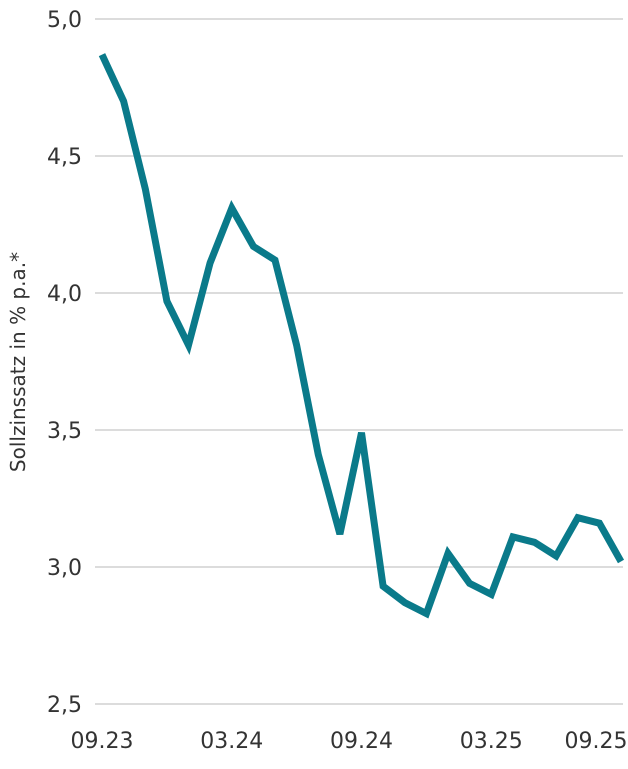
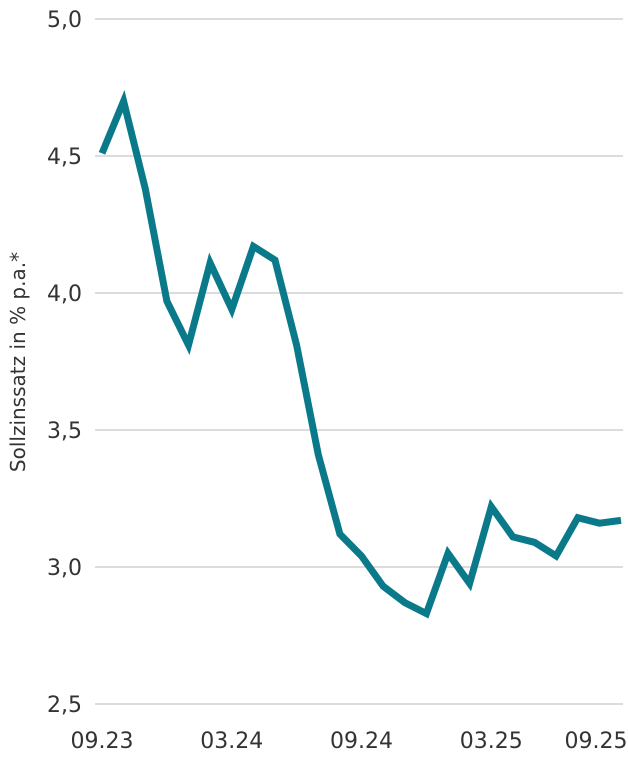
09.23: 4,87 -> 4,51
03.24: 4,31 -> 3,94
09.24: 3,49 -> 3,04
03.25: 2,90 -> 3,22
09.25: 3,02 -> 3,17
